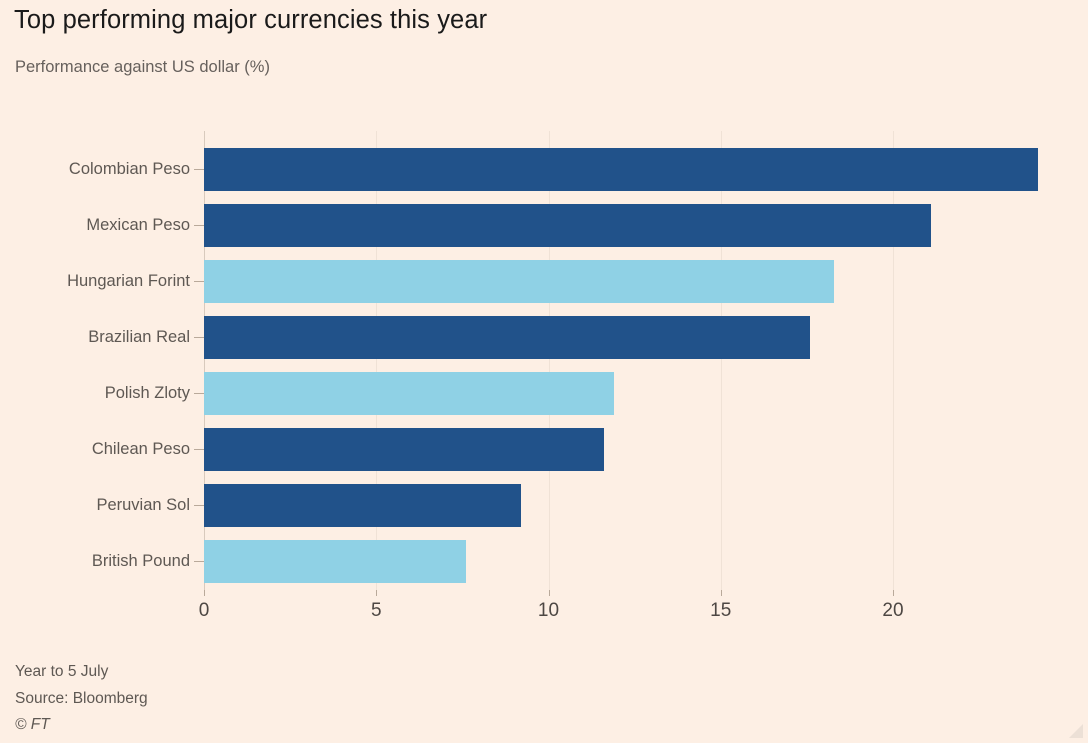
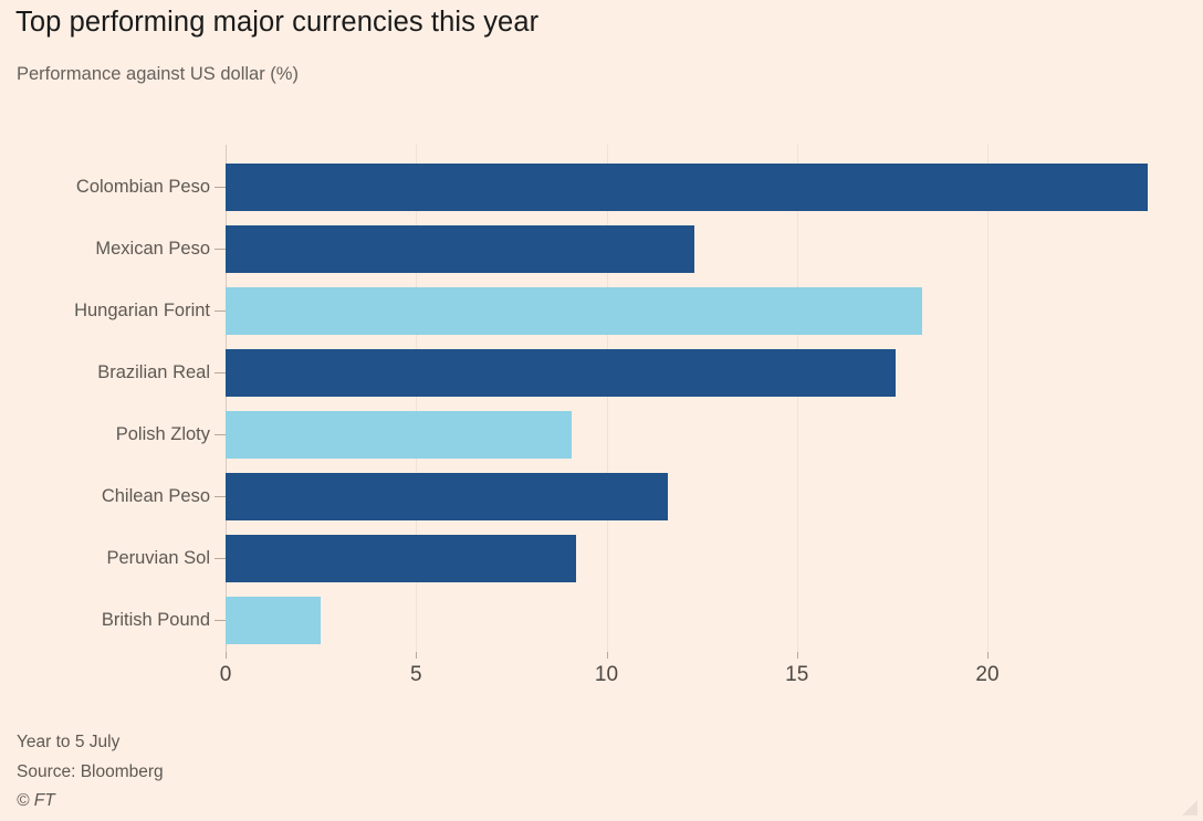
Mexican Peso: 21.1 -> 12.3
Polish Zloty: 11.9 -> 9.1
British Pound: 7.6 -> 2.5
